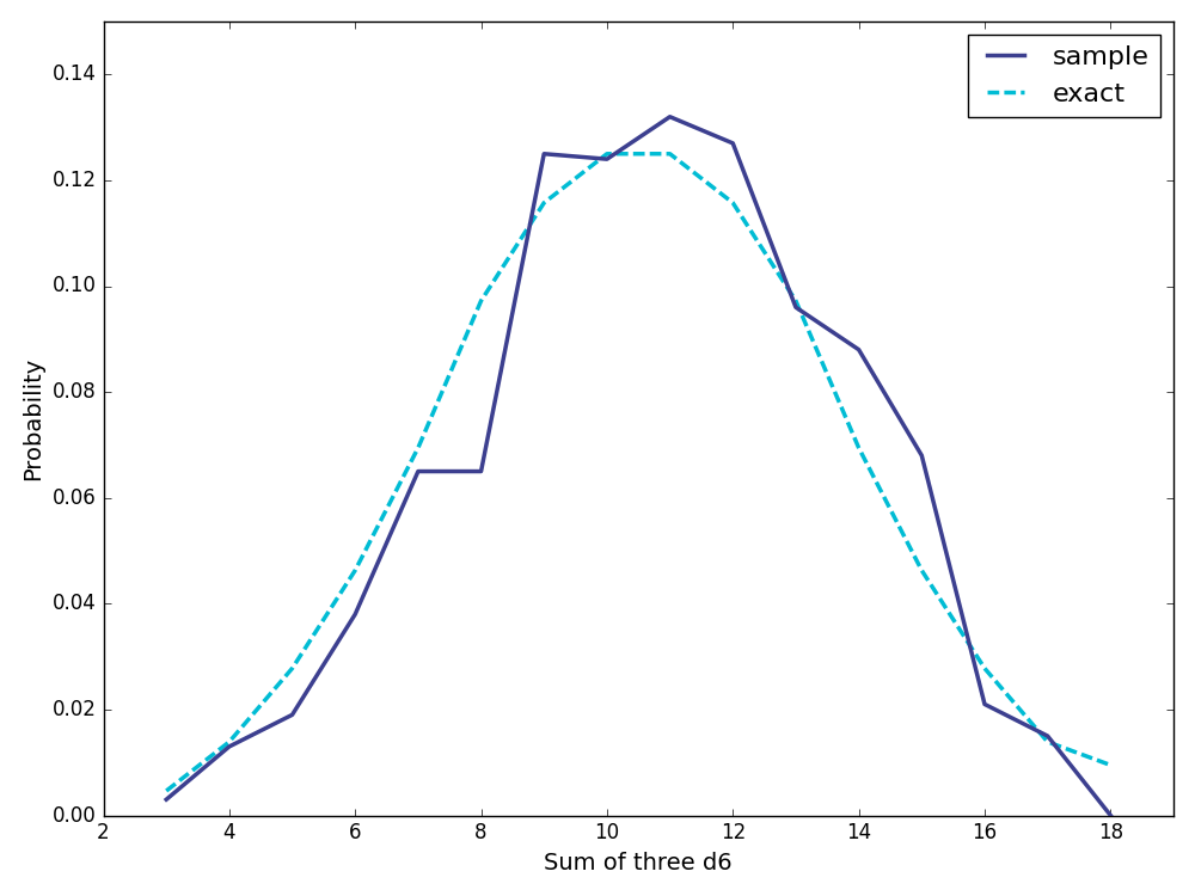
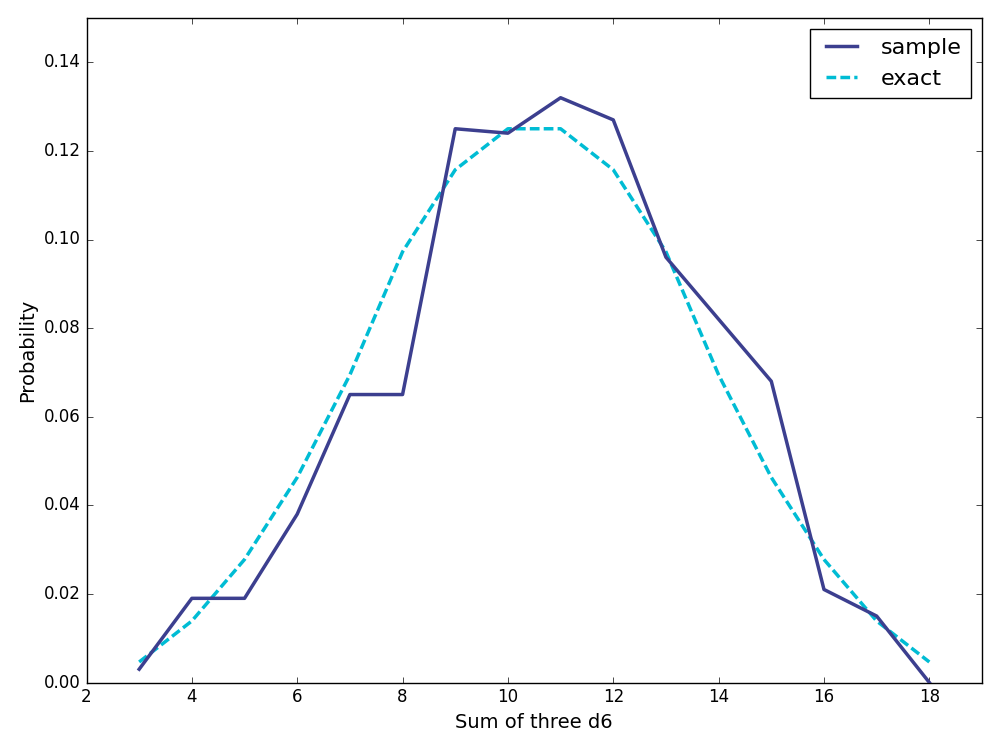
sample/4: 0.013 -> 0.019
sample/14: 0.088 -> 0.082
exact/18: 0.0095 -> 0.0046
